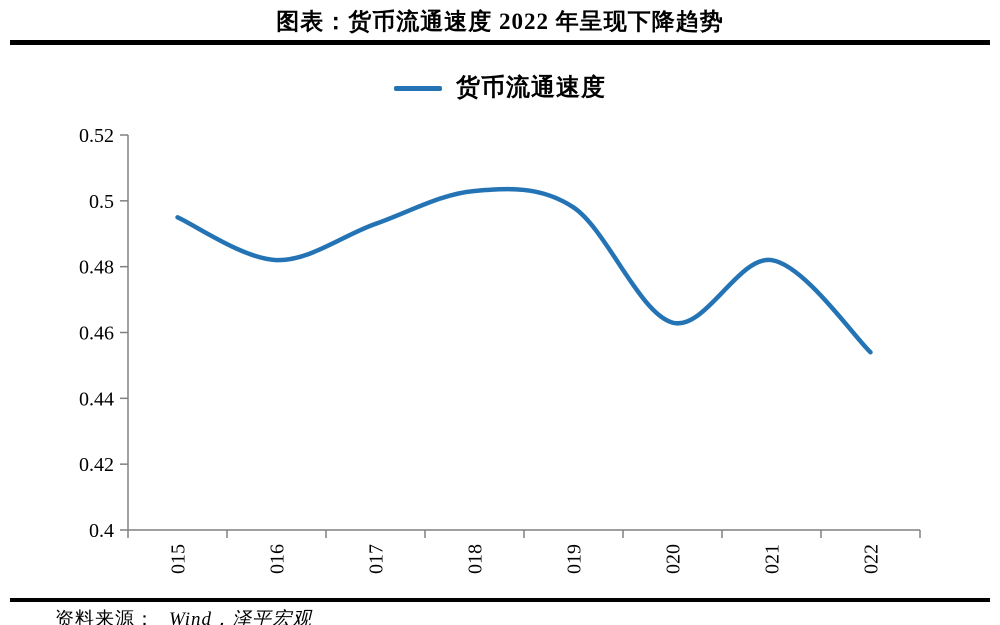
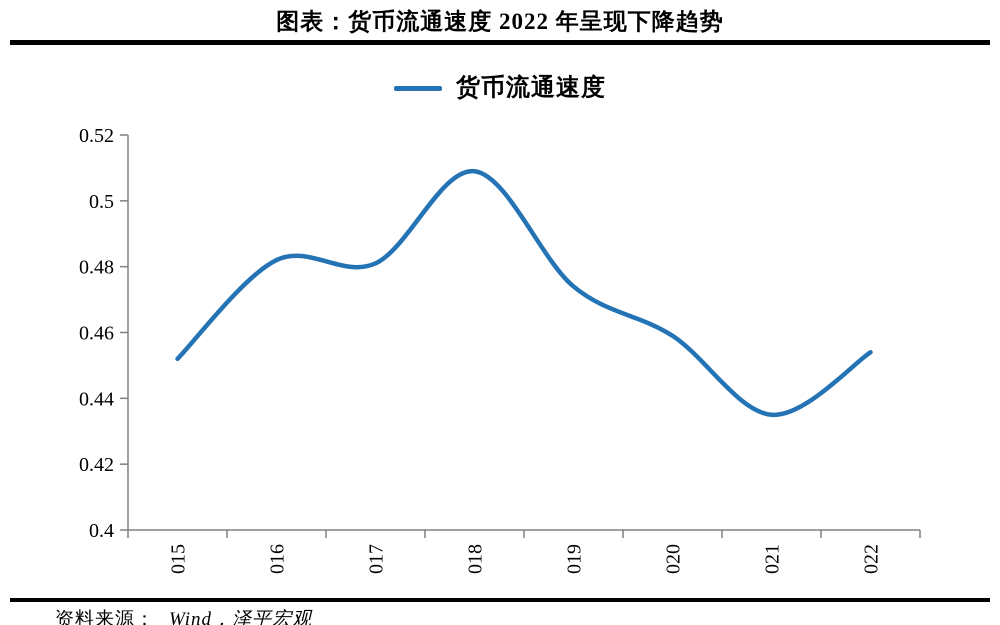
2015: 0.495 -> 0.452
2017: 0.493 -> 0.481
2018: 0.503 -> 0.509
2019: 0.498 -> 0.474
2020: 0.463 -> 0.459
2021: 0.482 -> 0.435
